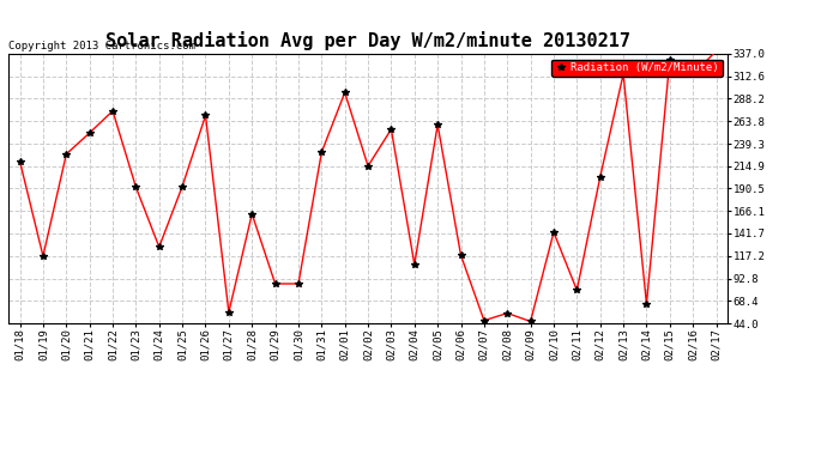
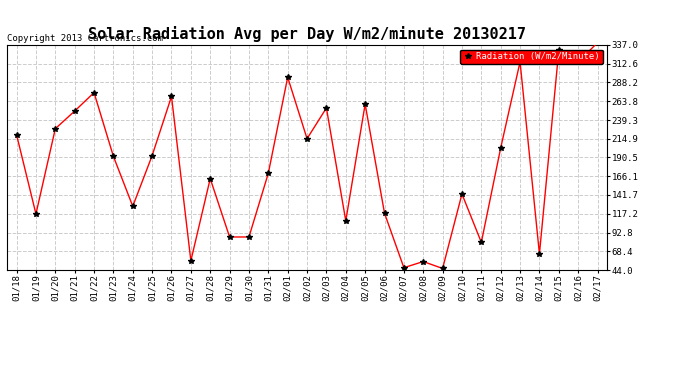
01/31: 230 -> 170
